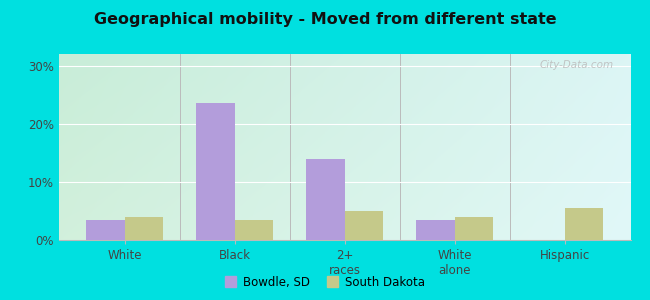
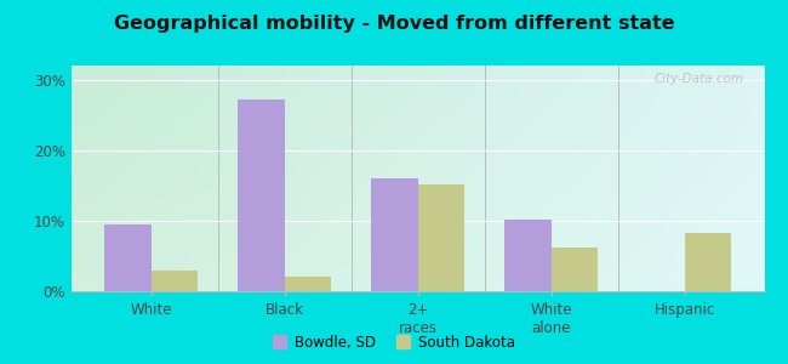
Bowdle, SD/White: 3.5% -> 9.4%
South Dakota/White: 4.0% -> 3.0%
Bowdle, SD/Black: 23.5% -> 27.2%
South Dakota/Black: 3.5% -> 2.0%
Bowdle, SD/2+ races: 14.0% -> 16.0%
South Dakota/2+ races: 5.0% -> 15.2%
Bowdle, SD/White alone: 3.5% -> 10.2%
South Dakota/White alone: 4.0% -> 6.2%
South Dakota/Hispanic: 5.5% -> 8.2%
